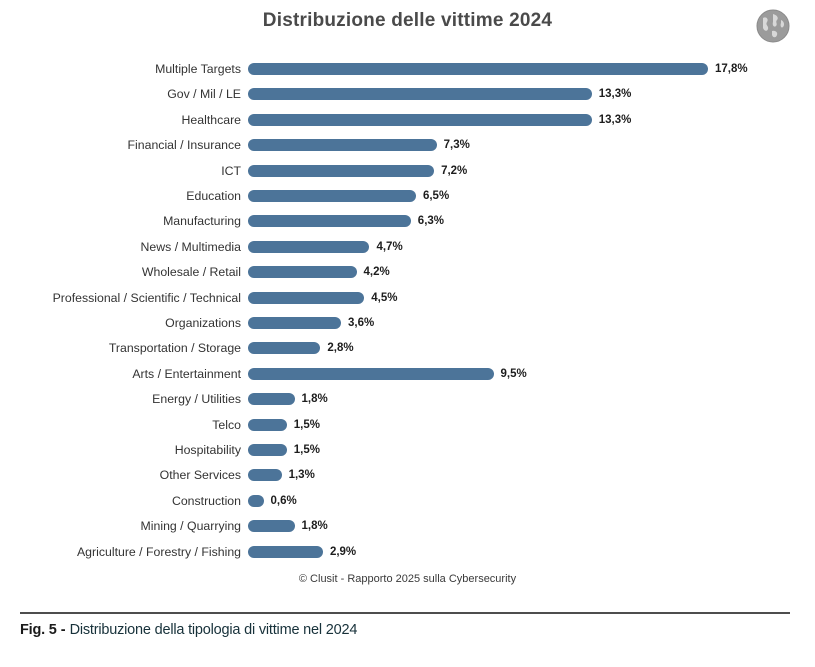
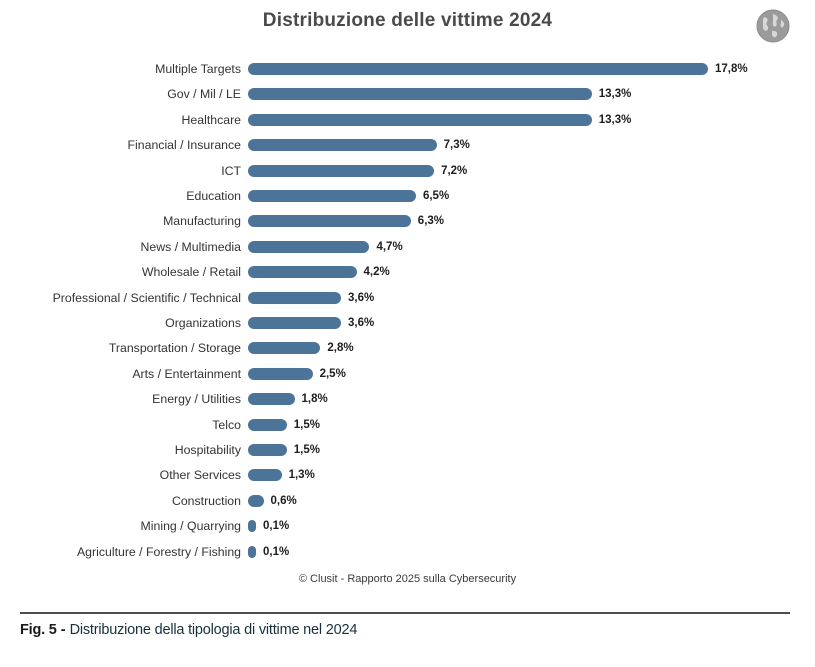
Professional / Scientific / Technical: 4,5% -> 3,6%
Arts / Entertainment: 9,5% -> 2,5%
Mining / Quarrying: 1,8% -> 0,1%
Agriculture / Forestry / Fishing: 2,9% -> 0,1%
